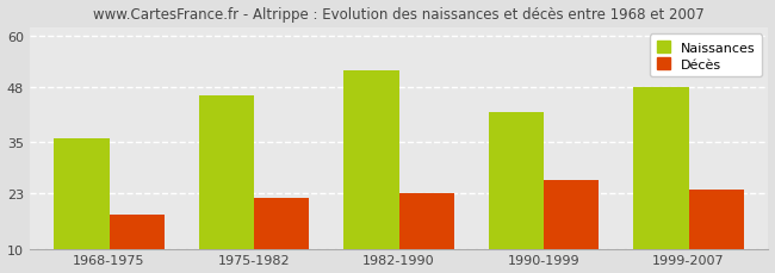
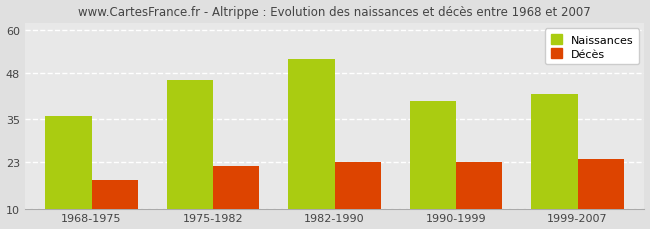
Naissances/1990-1999: 42 -> 40
Décès/1990-1999: 26 -> 23
Naissances/1999-2007: 48 -> 42
